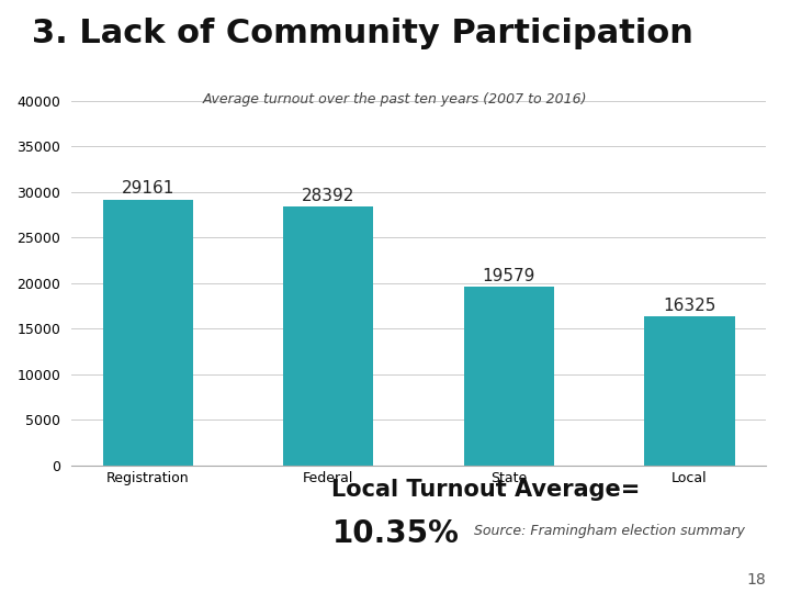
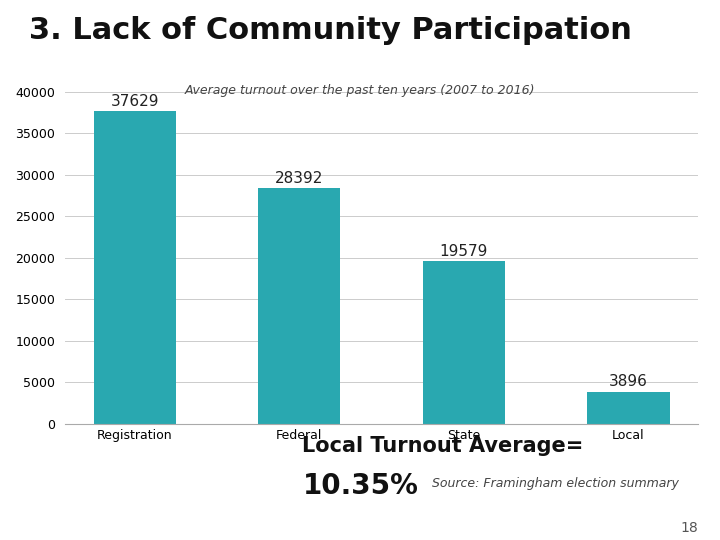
Registration: 29161 -> 37629
Local: 16325 -> 3896
